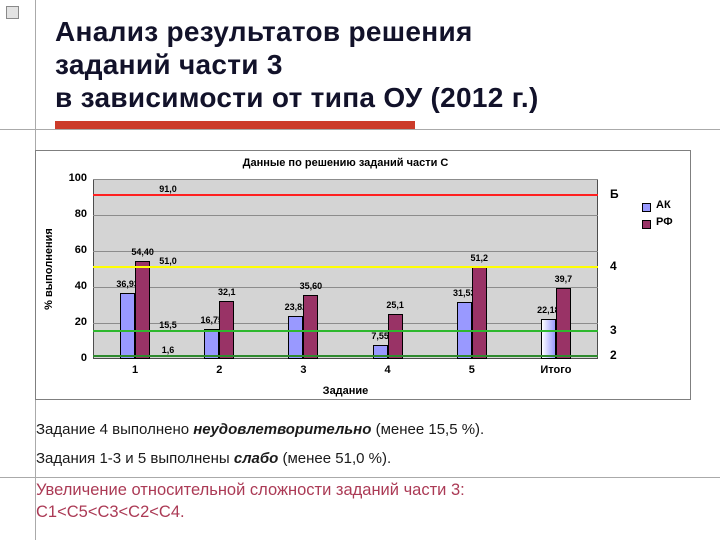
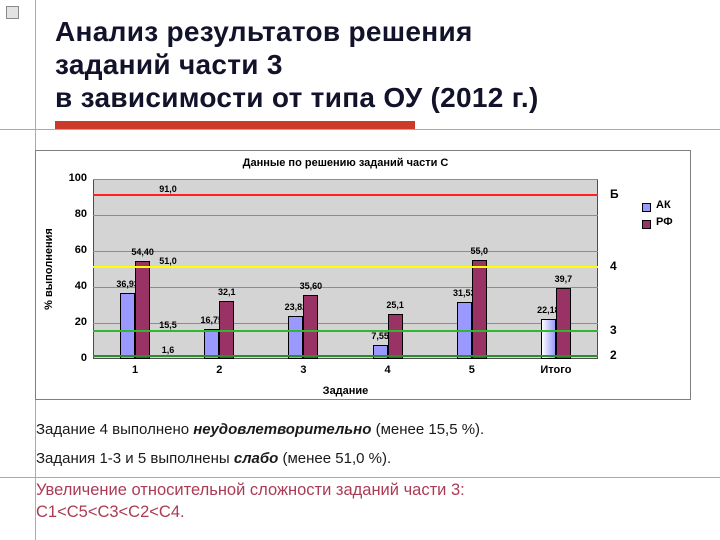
РФ/5: 51,2 -> 55,0
